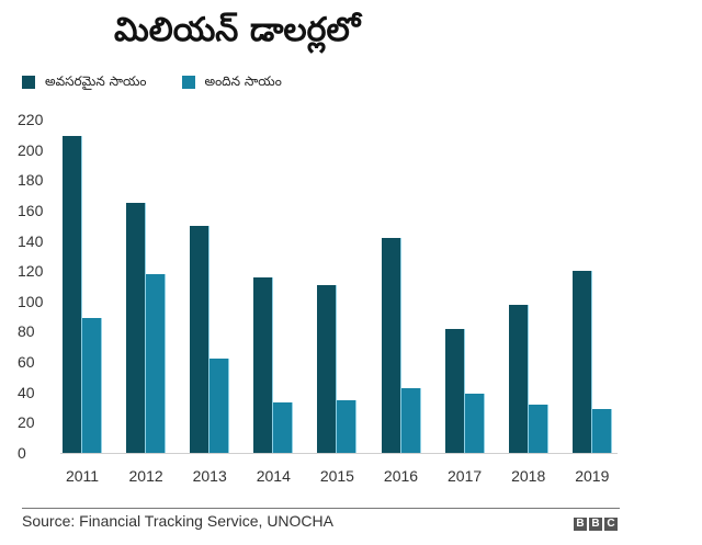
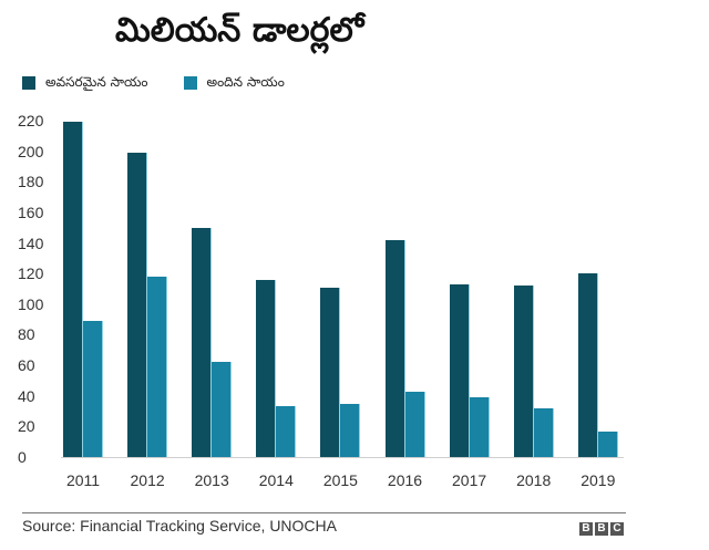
అవసరమైన సాయం/2011: 209 -> 219
అవసరమైన సాయం/2012: 165 -> 199
అవసరమైన సాయం/2017: 82 -> 113
అవసరమైన సాయం/2018: 98 -> 112
అందిన సాయం/2019: 29 -> 17
